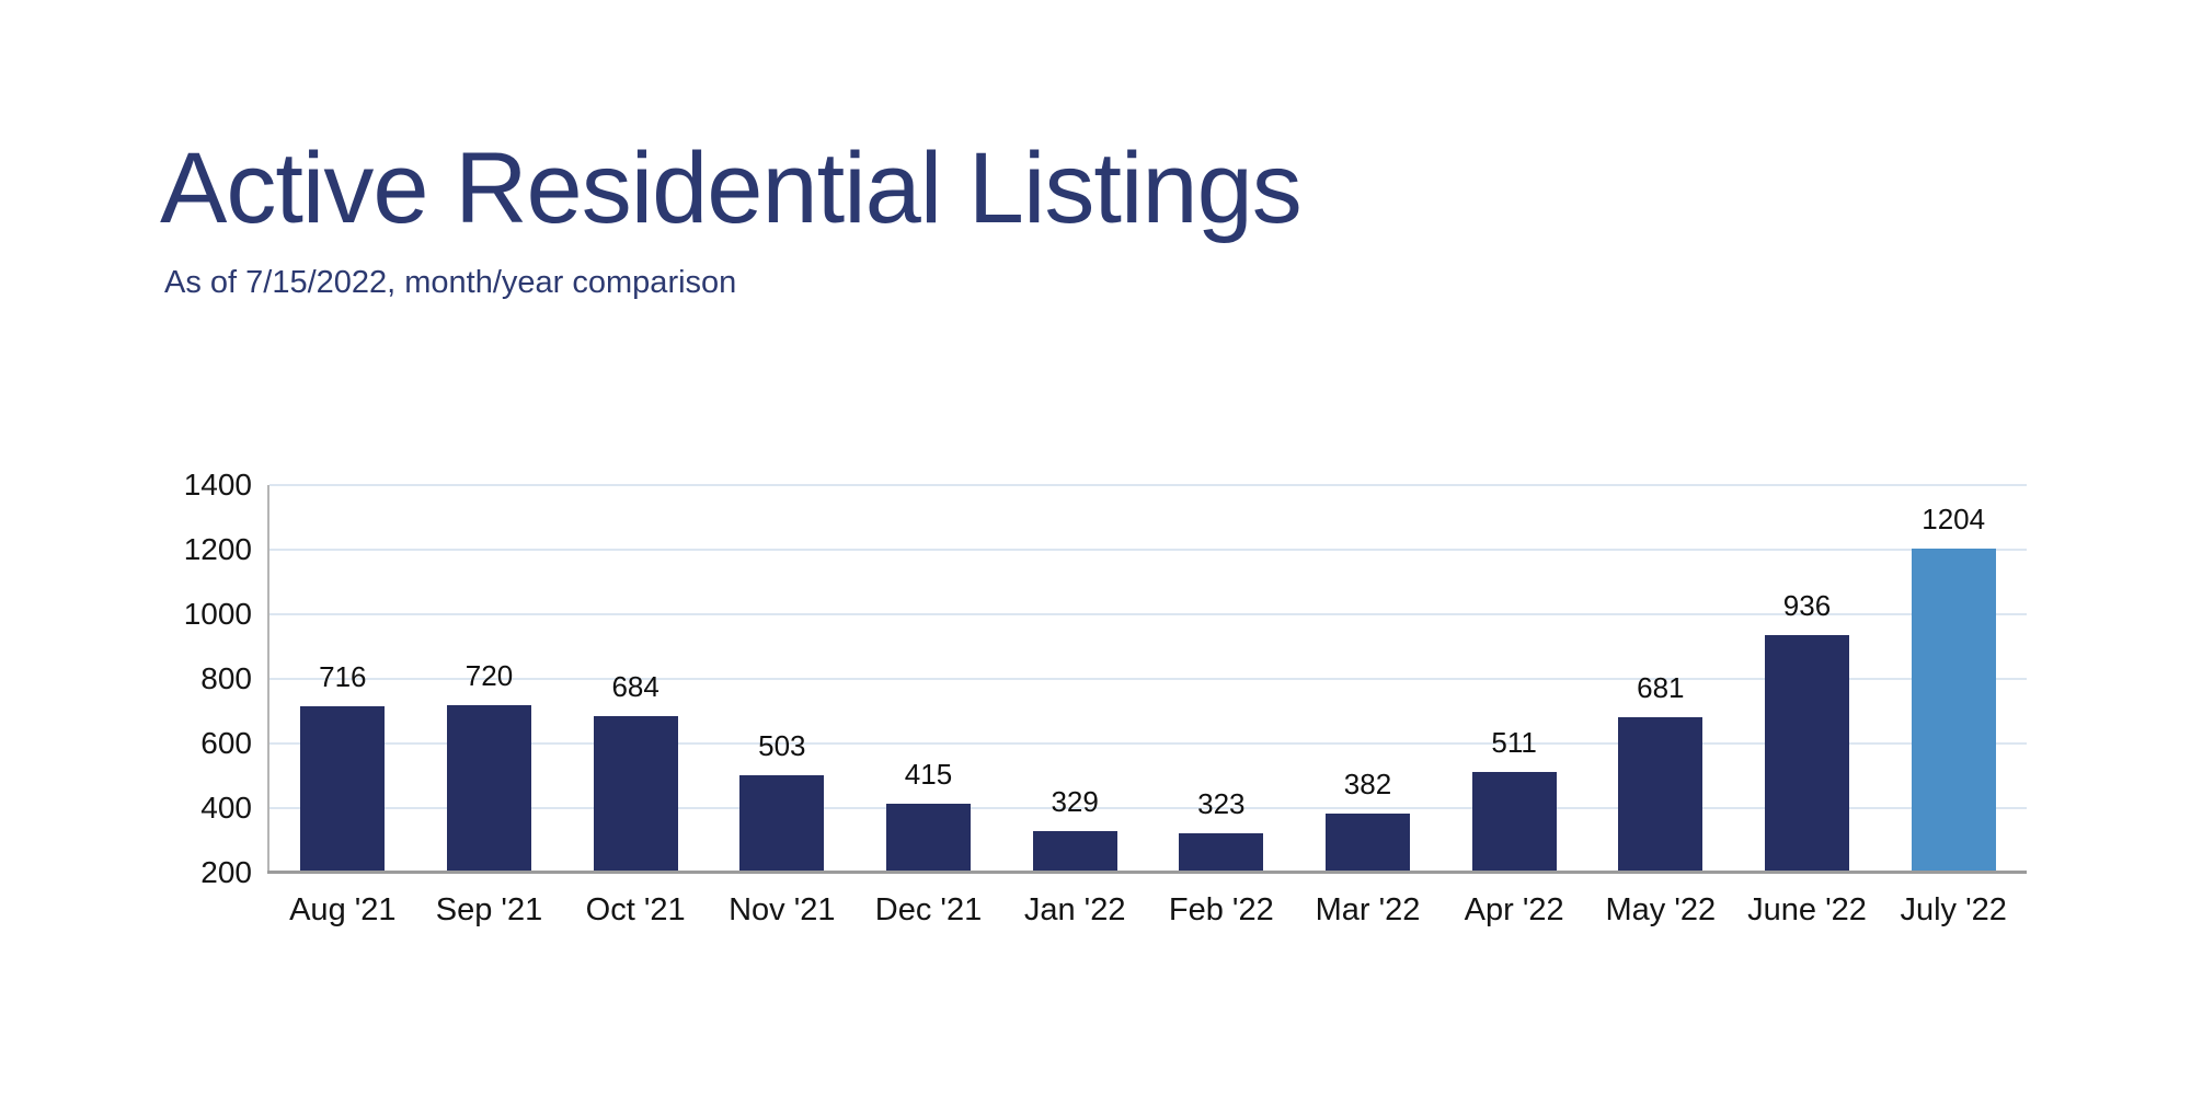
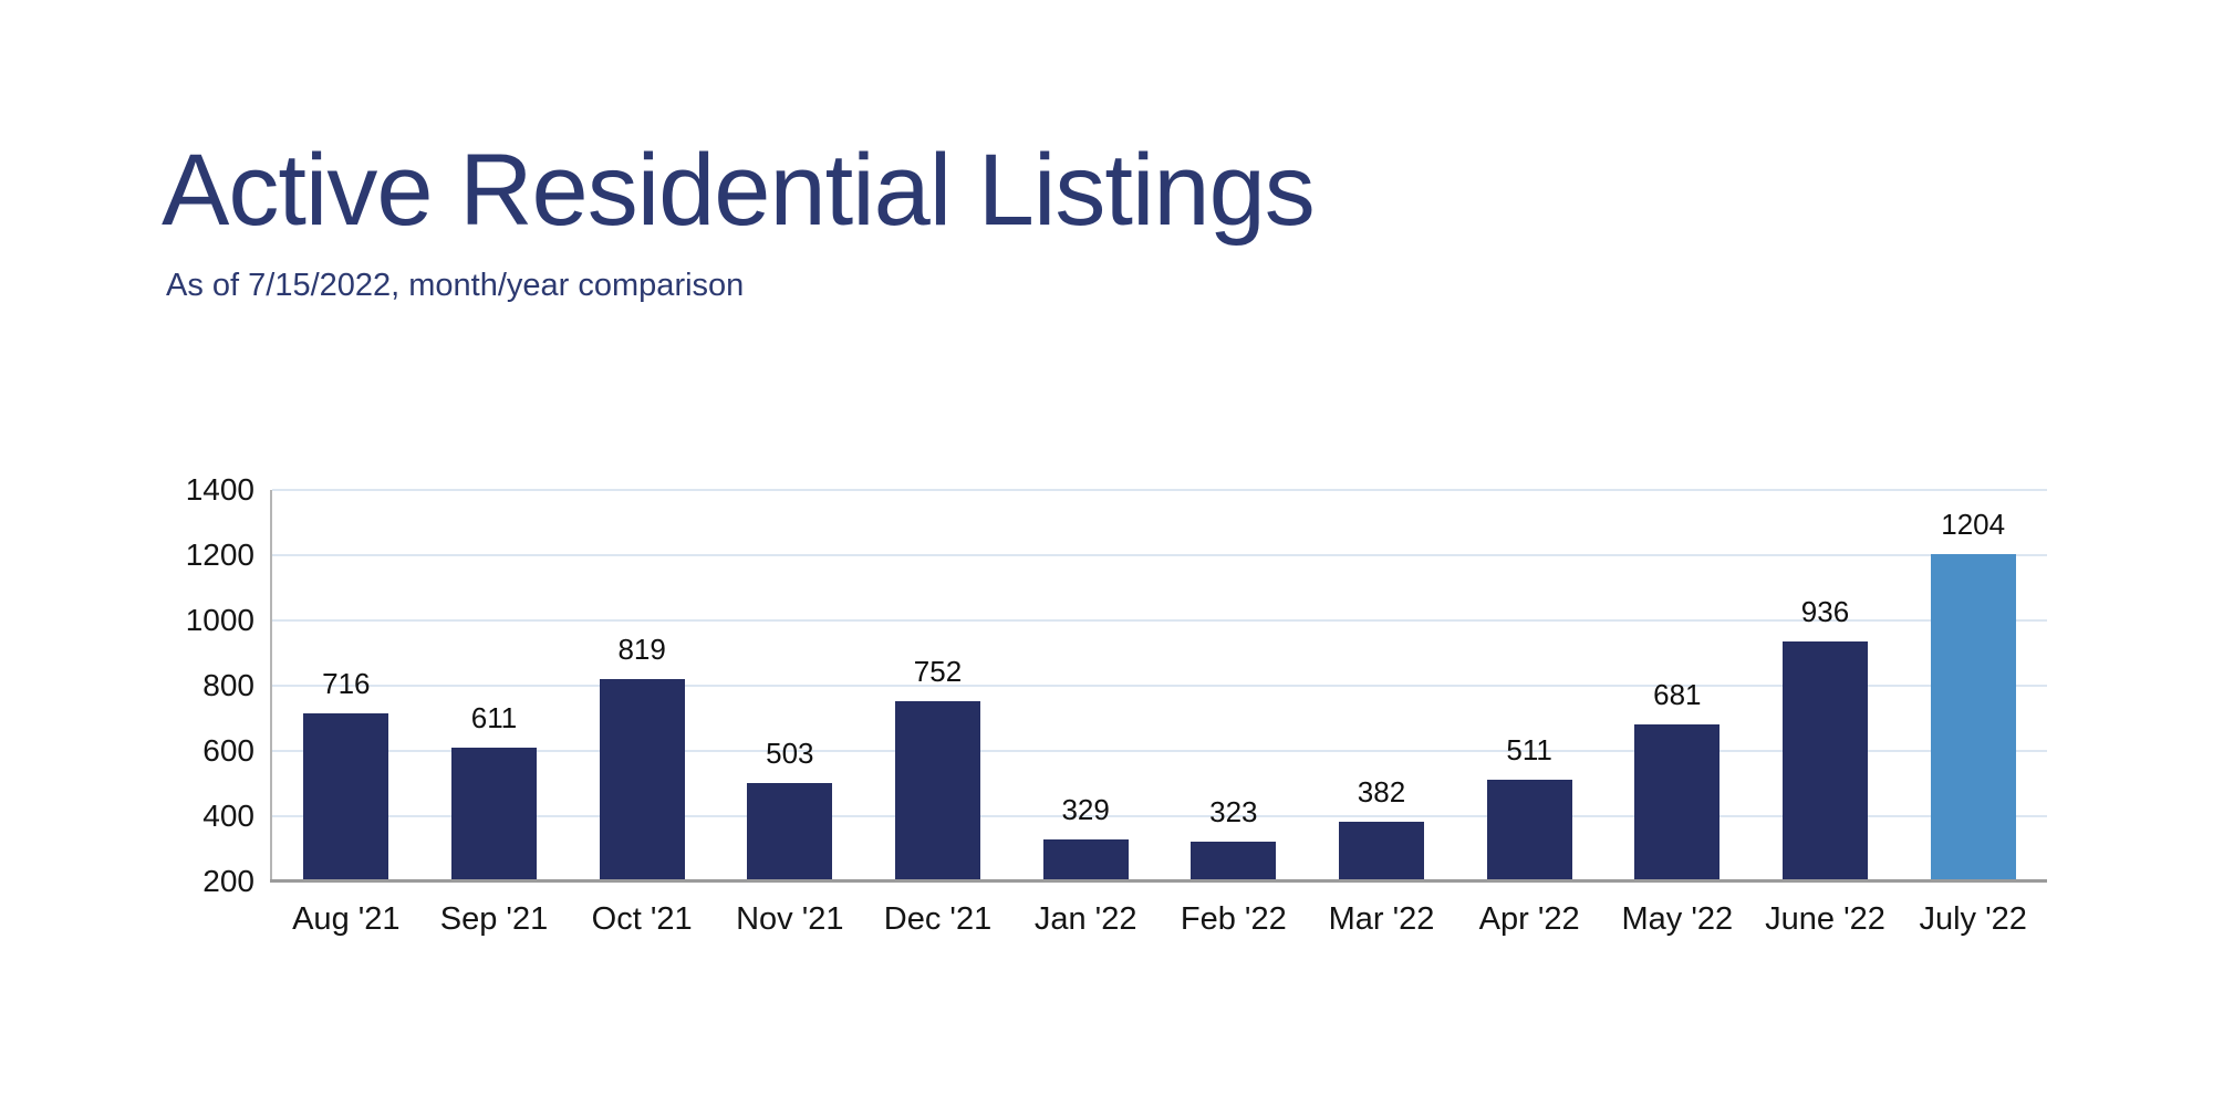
Sep '21: 720 -> 611
Oct '21: 684 -> 819
Dec '21: 415 -> 752
